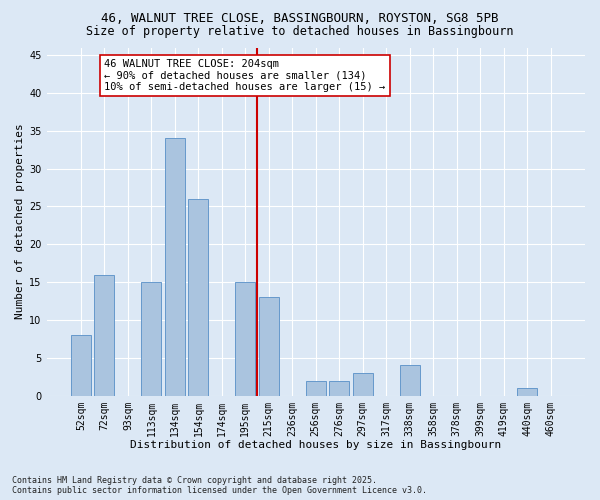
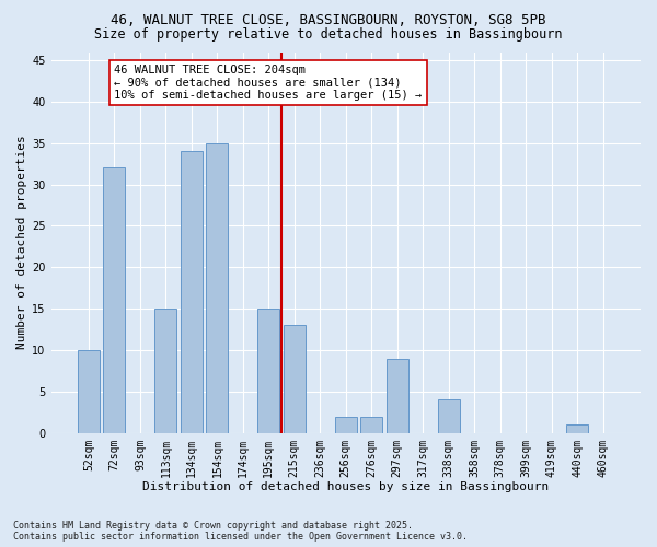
52sqm: 8 -> 10
72sqm: 16 -> 32
154sqm: 26 -> 35
297sqm: 3 -> 9
